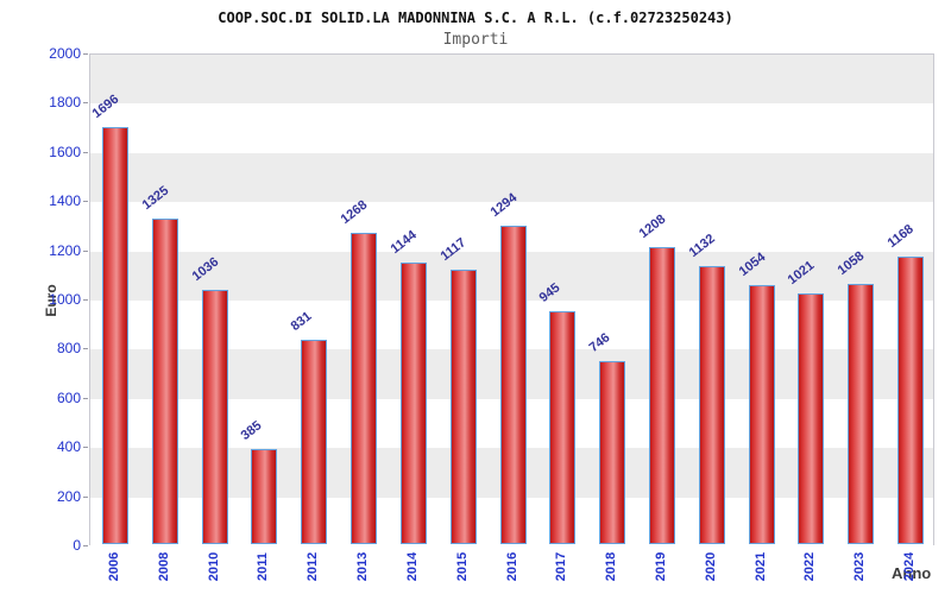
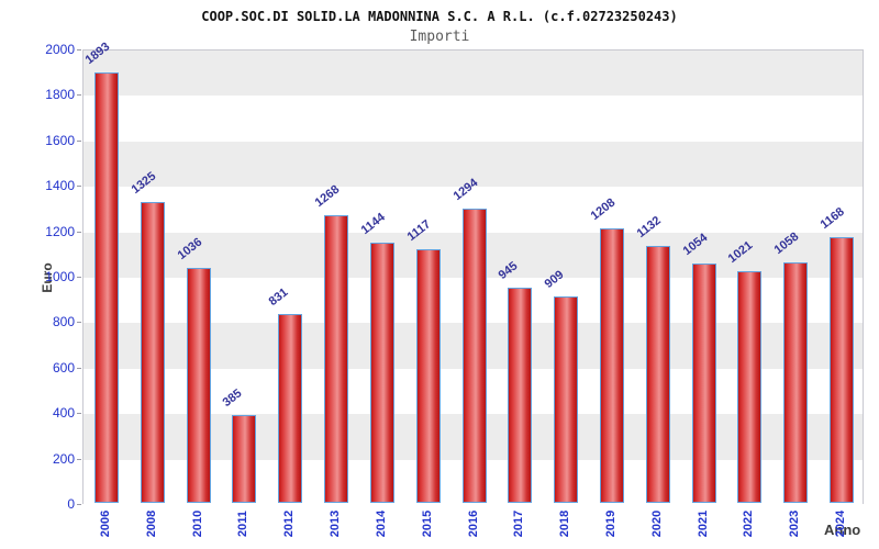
2006: 1696 -> 1893
2018: 746 -> 909
